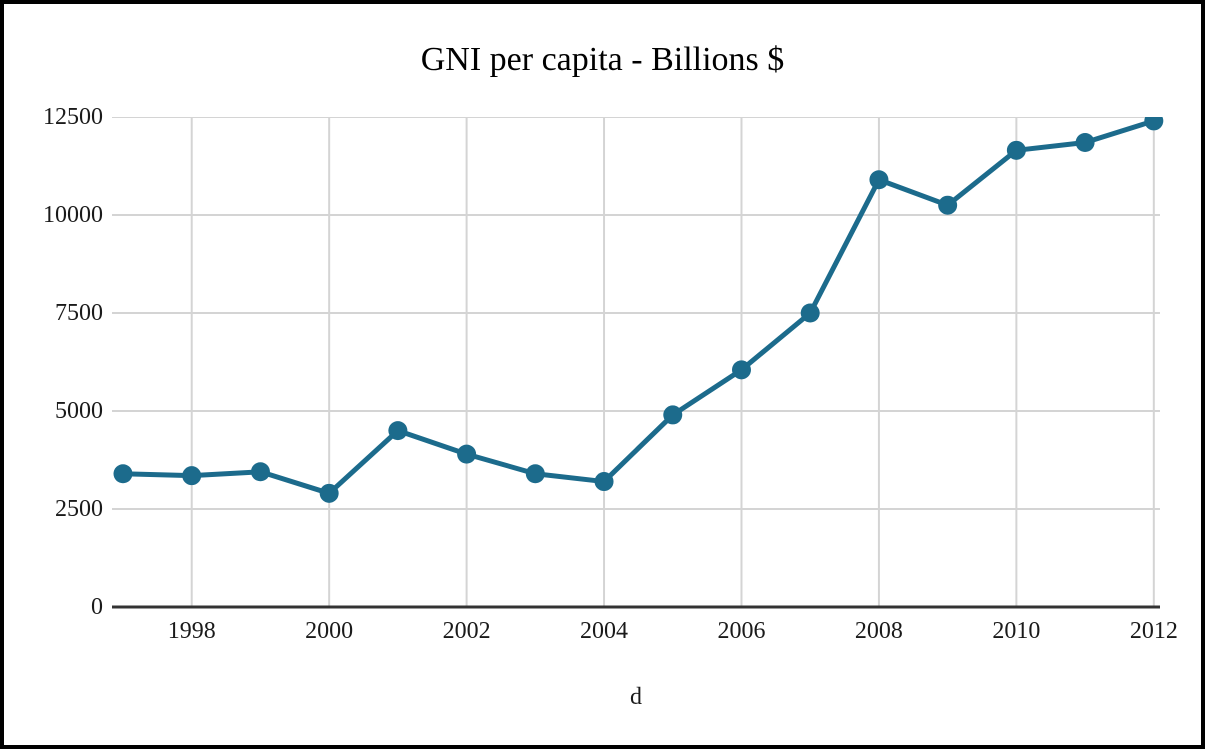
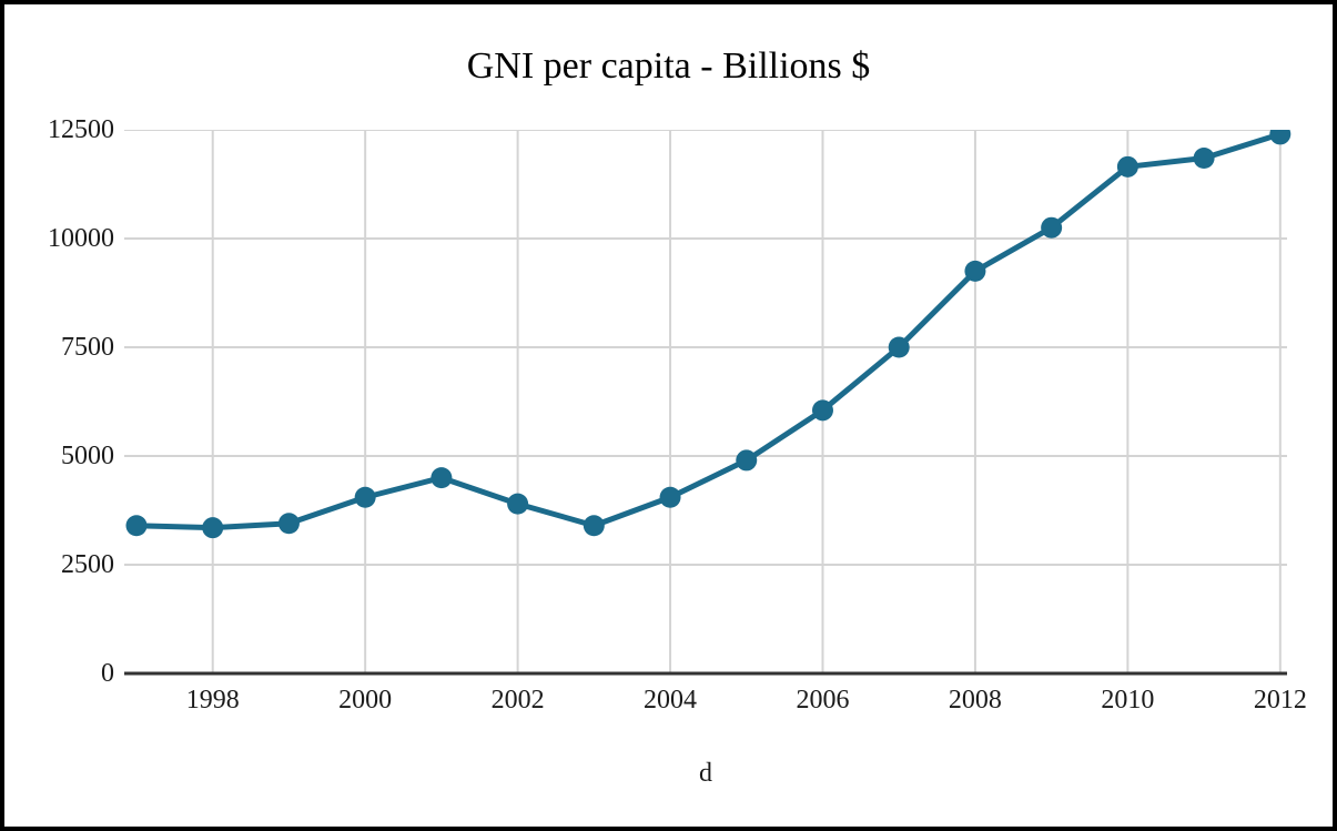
2000: 2900 -> 4000
2004: 3200 -> 4000
2008: 10900 -> 9200
